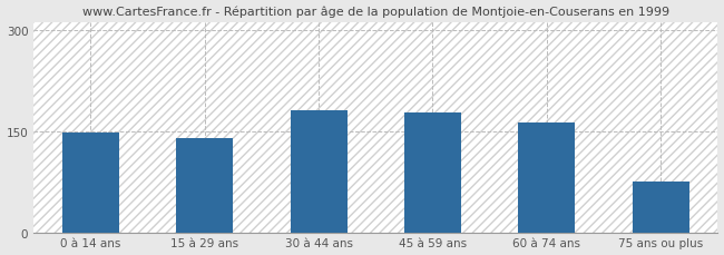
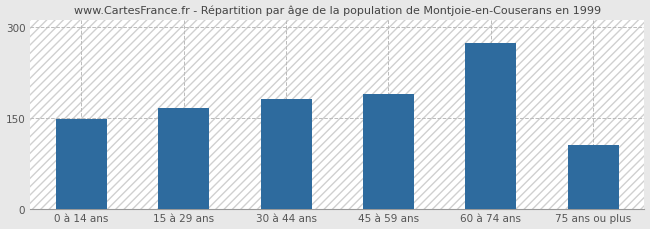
15 à 29 ans: 140 -> 166
45 à 59 ans: 178 -> 190
60 à 74 ans: 163 -> 274
75 ans ou plus: 75 -> 106
